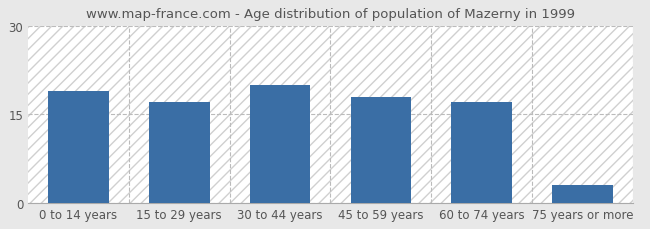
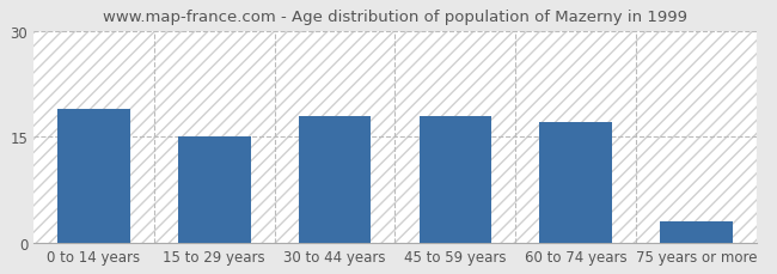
15 to 29 years: 17 -> 15
30 to 44 years: 20 -> 18
